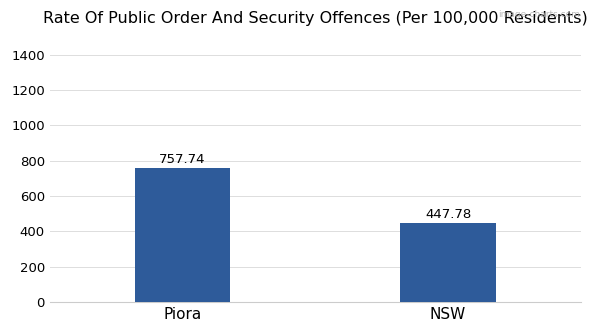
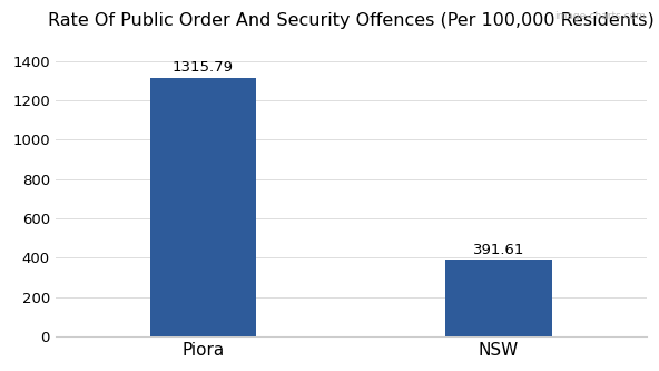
Piora: 757.74 -> 1315.79
NSW: 447.78 -> 391.61
